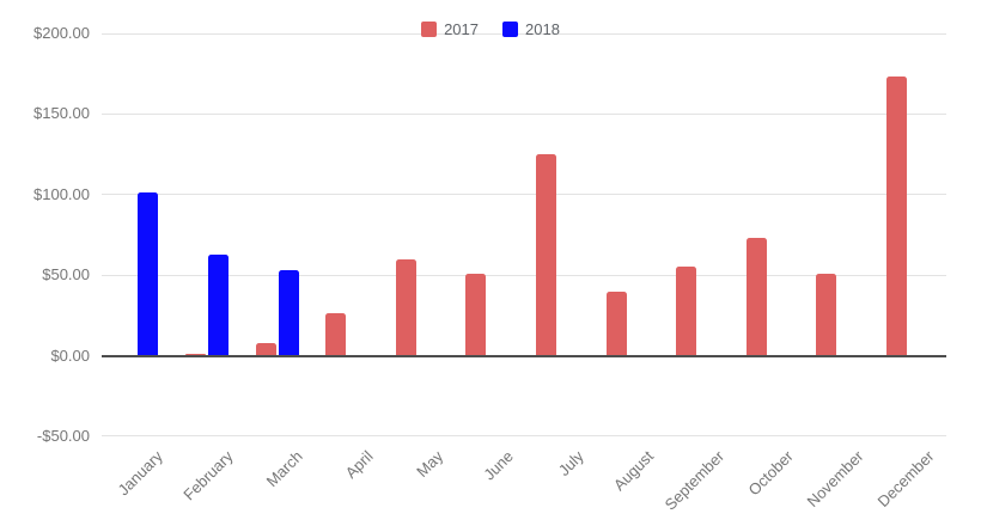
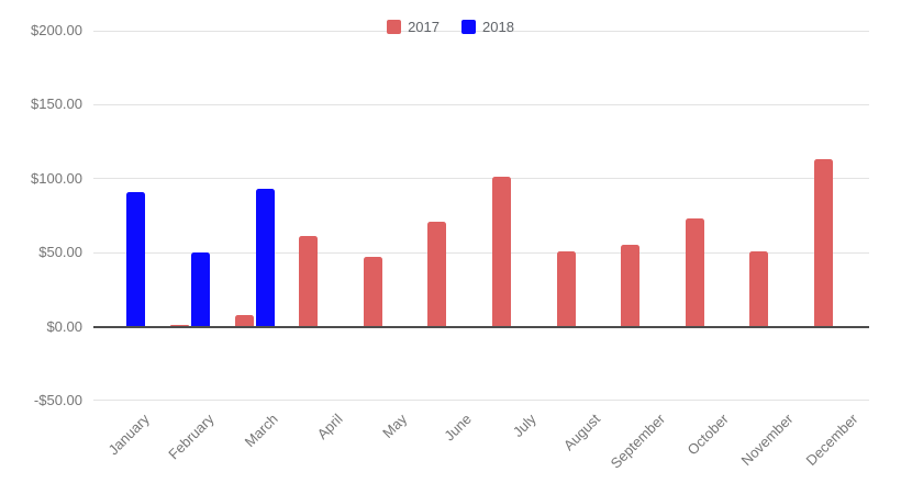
2018/January: $101 -> $91
2018/February: $63 -> $50
2018/March: $53 -> $93
2017/April: $26 -> $61
2017/May: $60 -> $47
2017/June: $51 -> $71
2017/July: $125 -> $101
2017/August: $40 -> $51
2017/December: $173 -> $113
